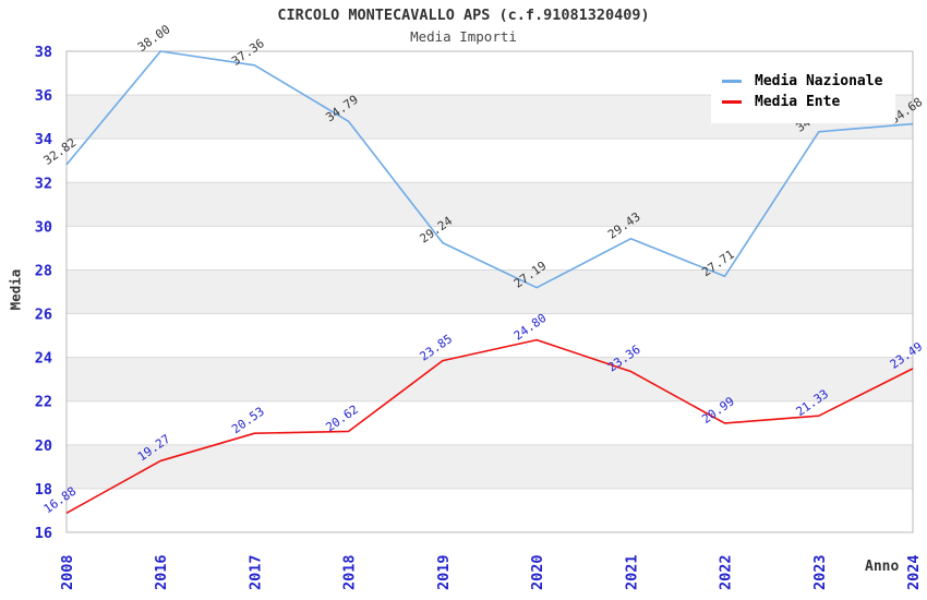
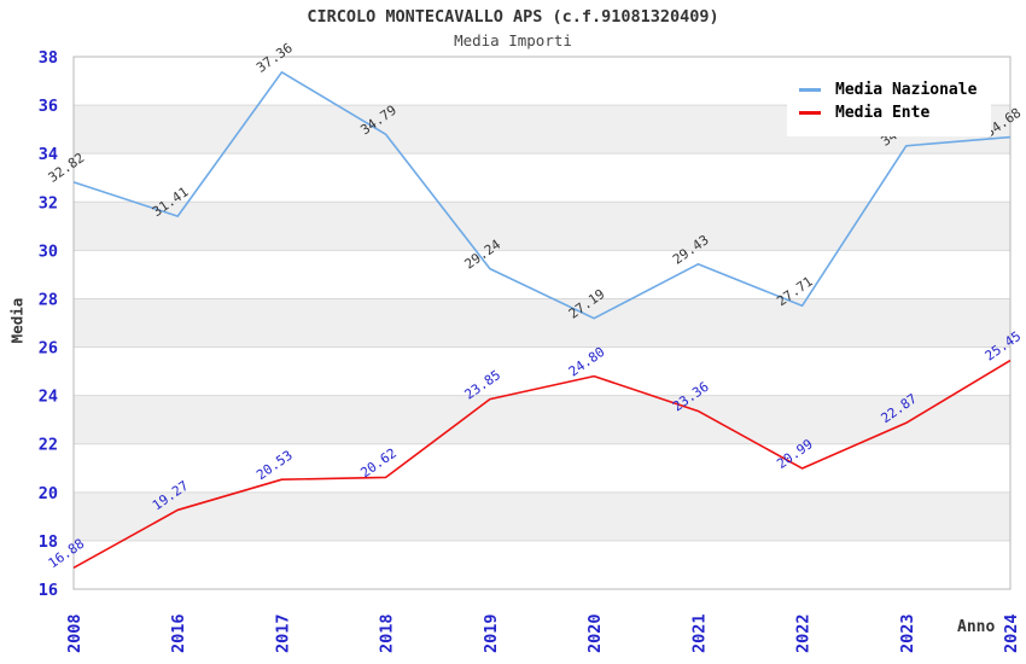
Media Nazionale/2016: 38.00 -> 31.41
Media Ente/2023: 21.33 -> 22.87
Media Ente/2024: 23.49 -> 25.45
